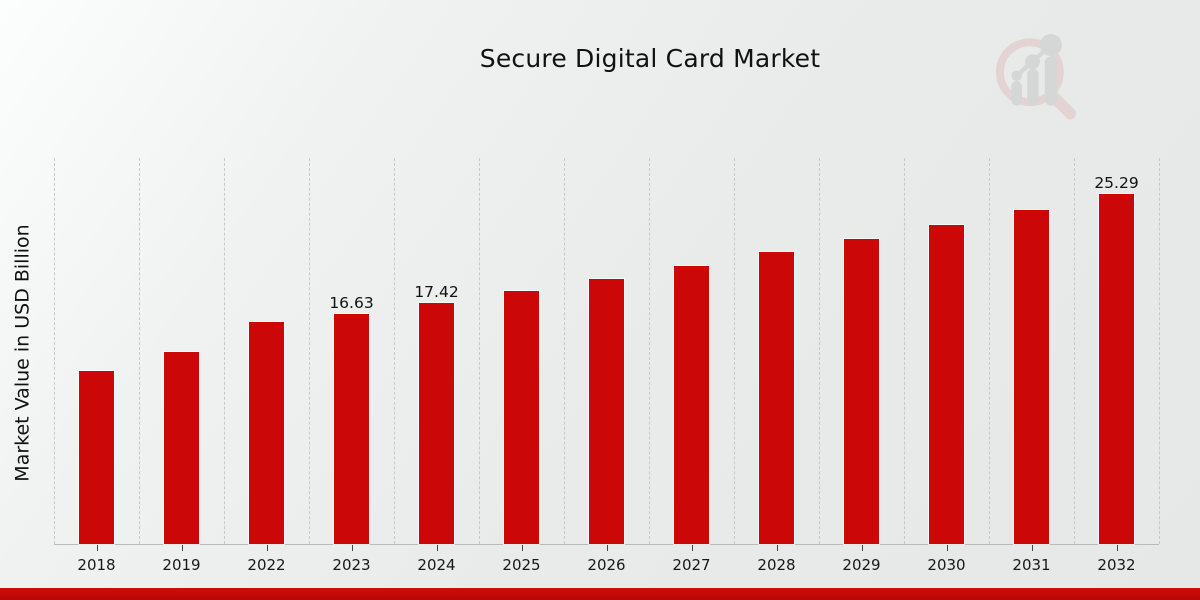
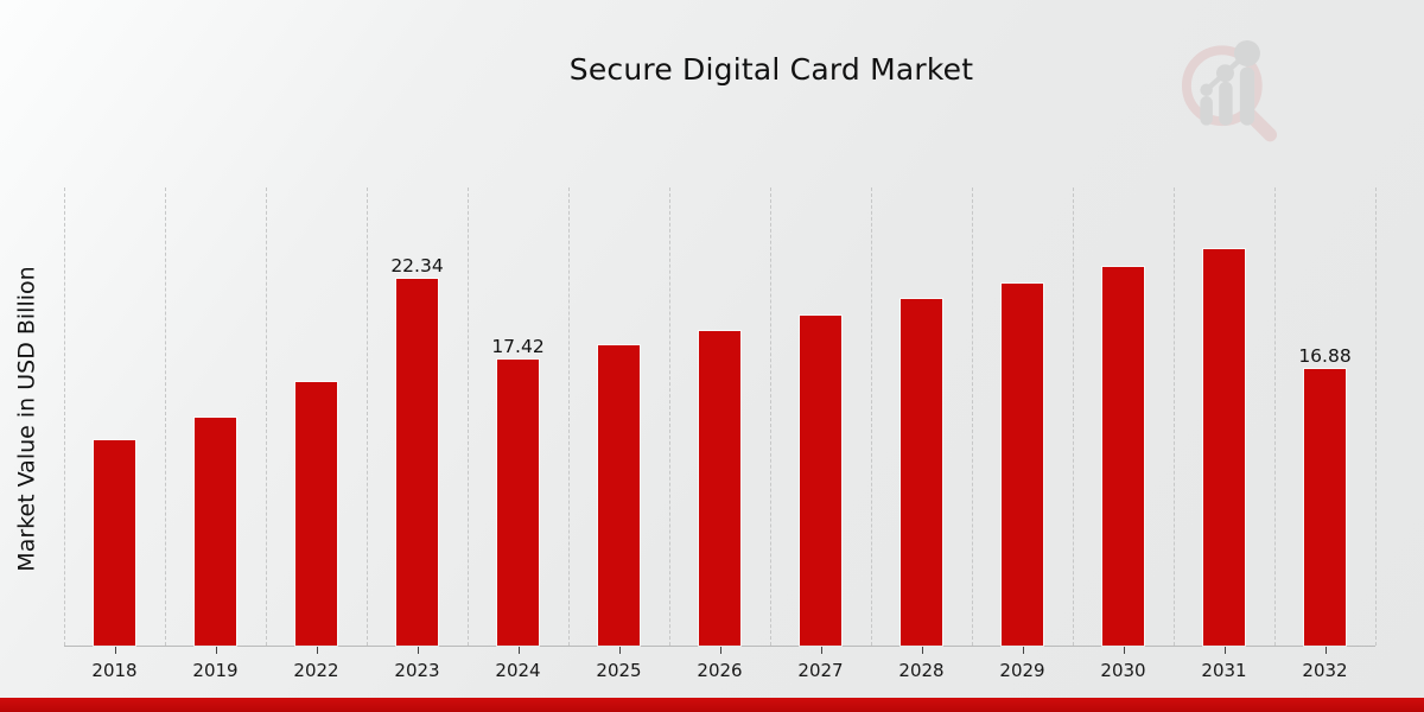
2023: 16.63 -> 22.34
2032: 25.29 -> 16.88
